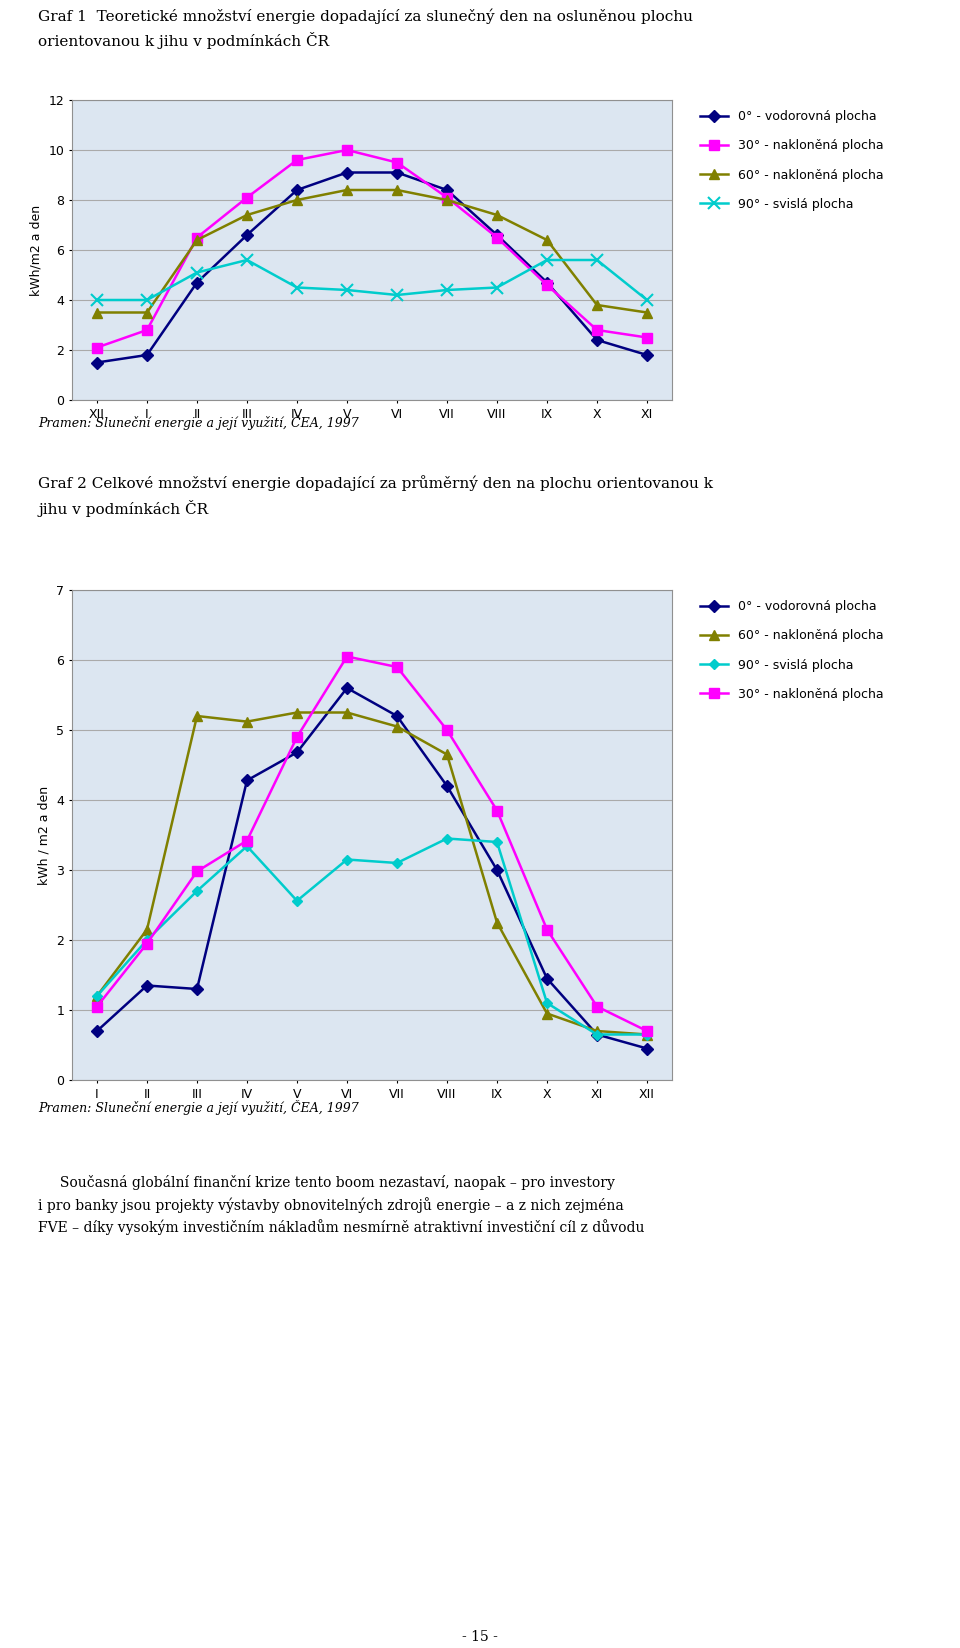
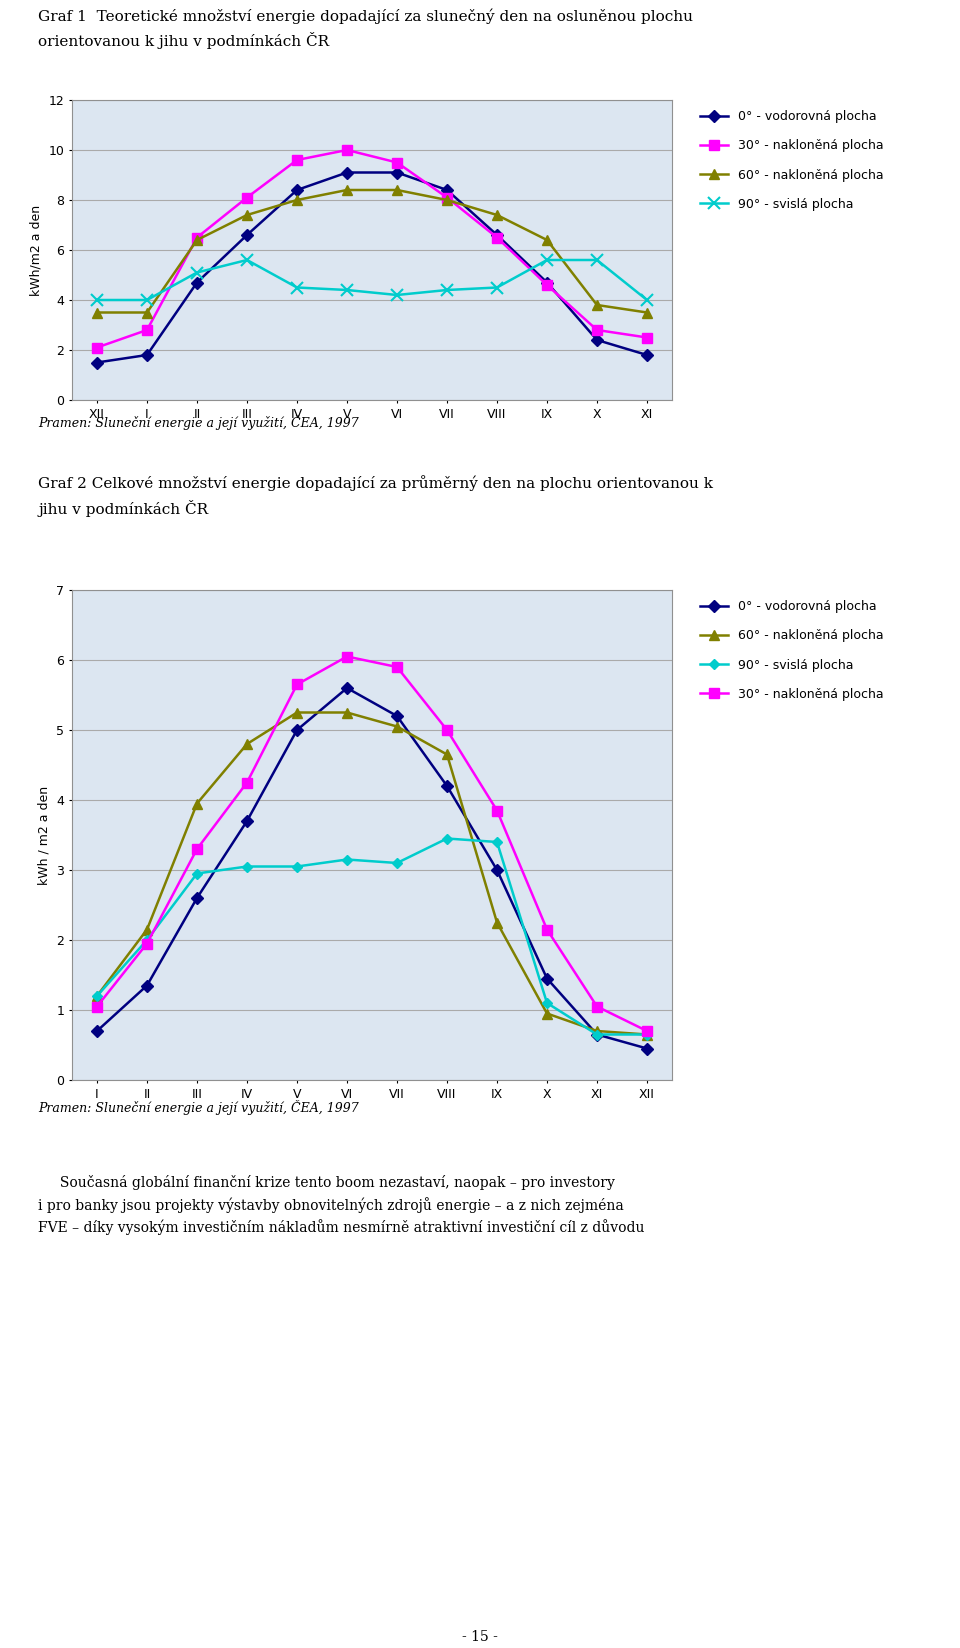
0° - vodorovná plocha/III: 1.30 -> 2.60
60° - nakloněná plocha/III: 5.20 -> 3.95
90° - svislá plocha/III: 2.70 -> 2.95
30° - nakloněná plocha/III: 2.98 -> 3.30
0° - vodorovná plocha/IV: 4.28 -> 3.70
60° - nakloněná plocha/IV: 5.12 -> 4.80
90° - svislá plocha/IV: 3.34 -> 3.05
30° - nakloněná plocha/IV: 3.42 -> 4.25
0° - vodorovná plocha/V: 4.68 -> 5.00
90° - svislá plocha/V: 2.56 -> 3.05
30° - nakloněná plocha/V: 4.90 -> 5.65
